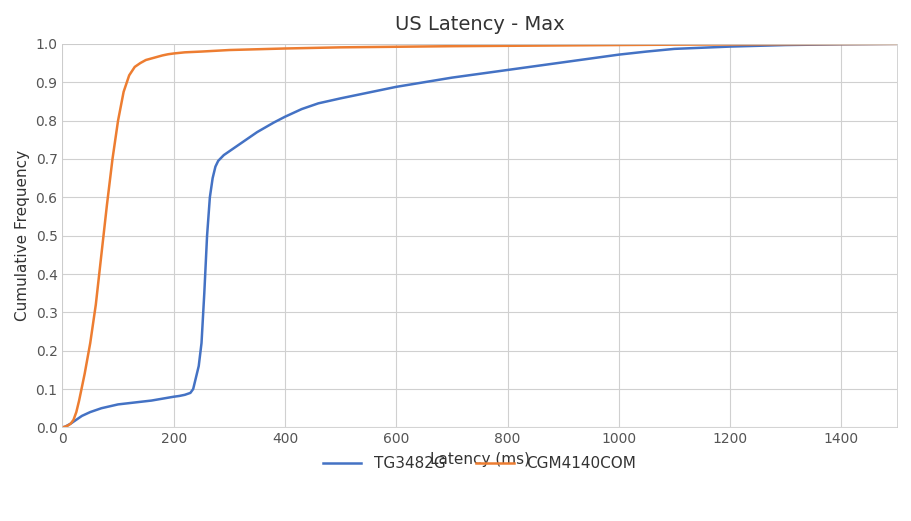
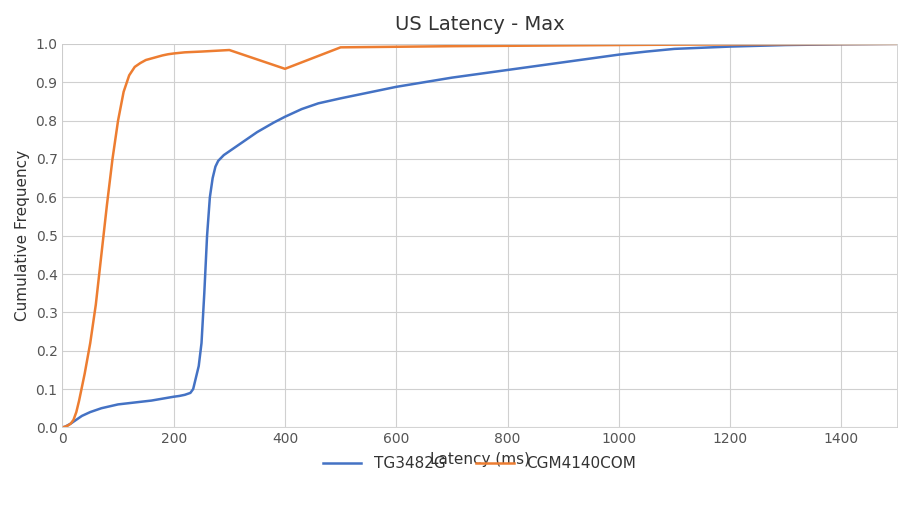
CGM4140COM/400: 0.988 -> 0.935
